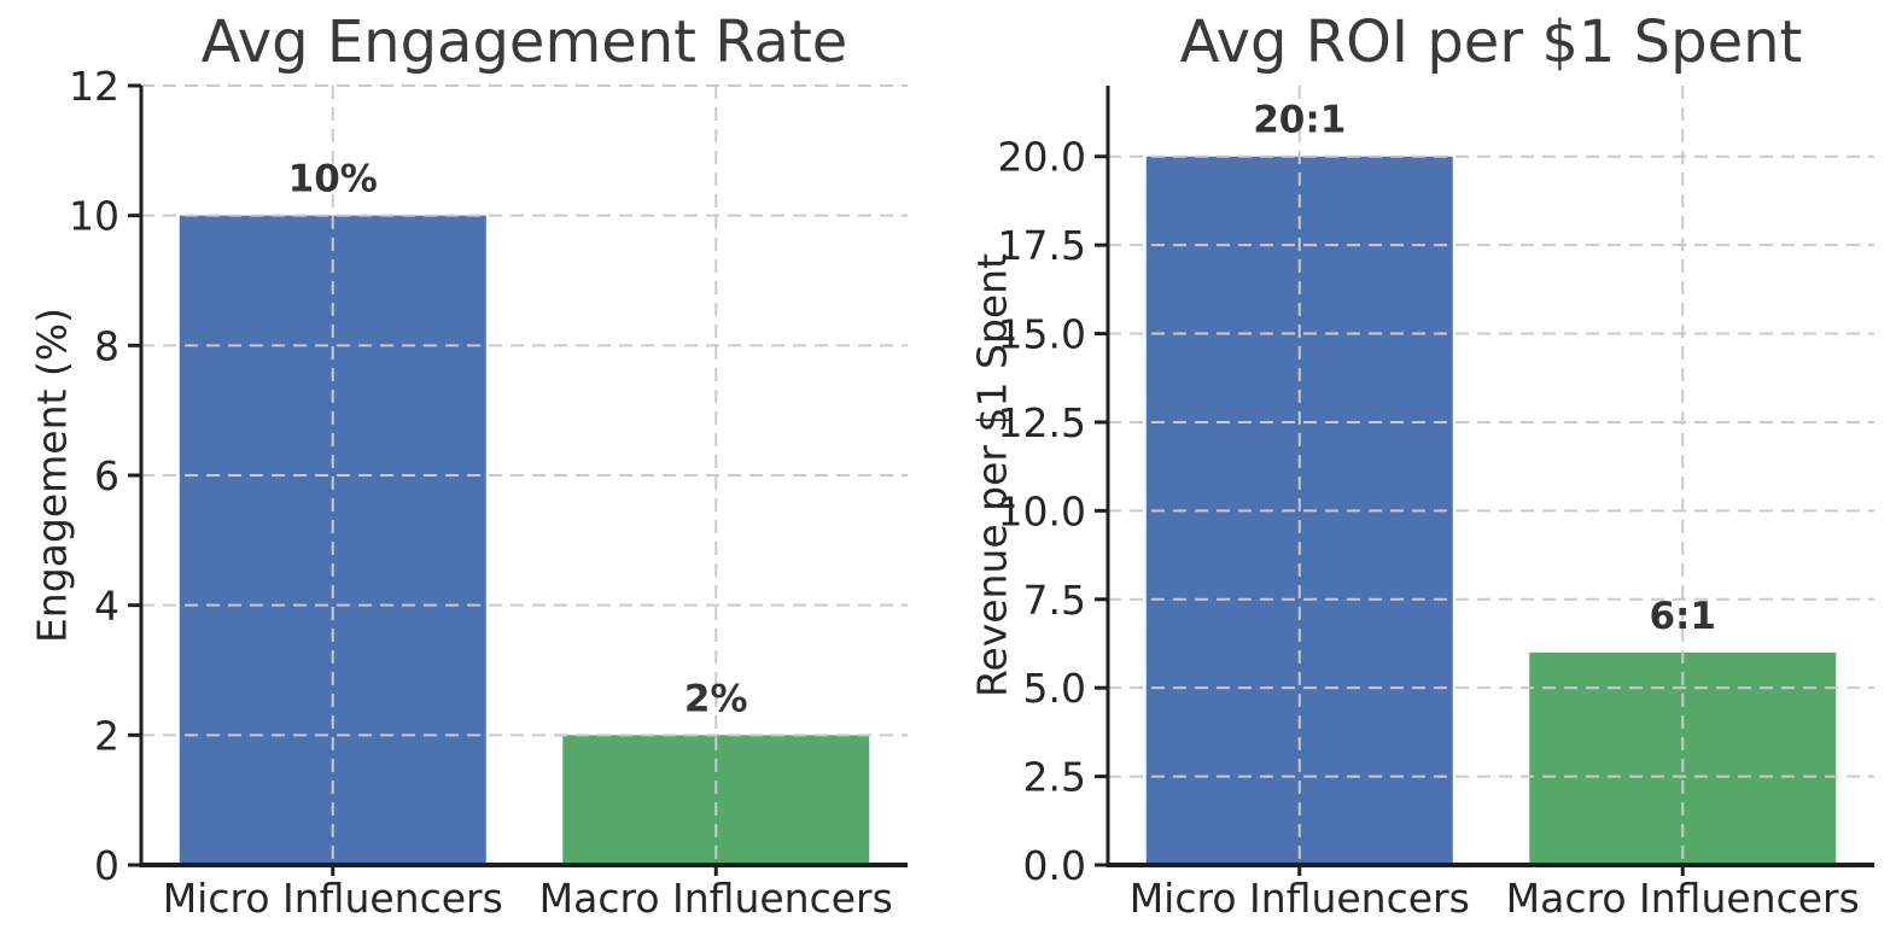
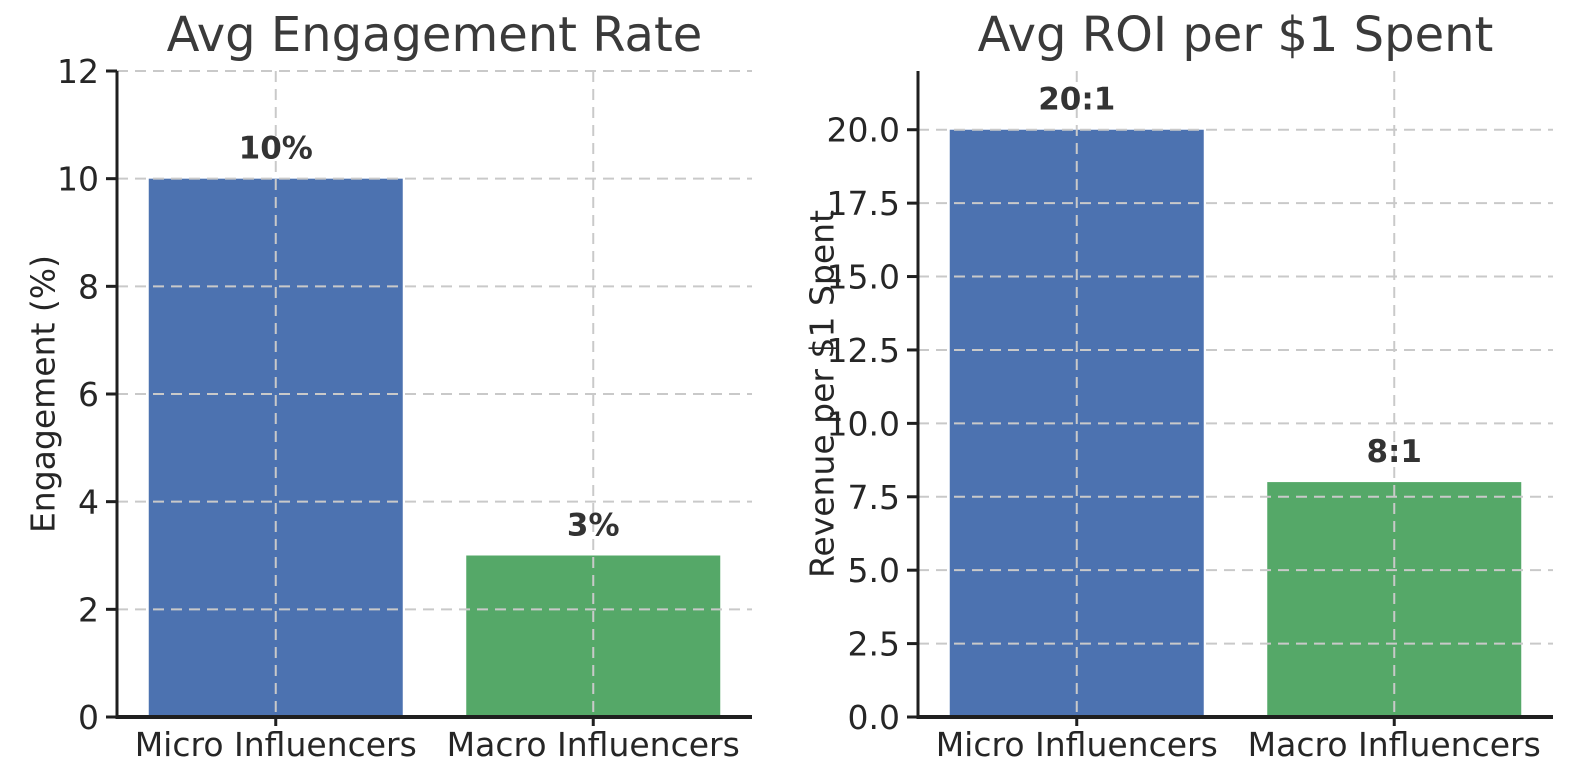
Avg Engagement Rate/Macro Influencers: 2% -> 3%
Avg ROI per $1 Spent/Macro Influencers: 6 -> 8
